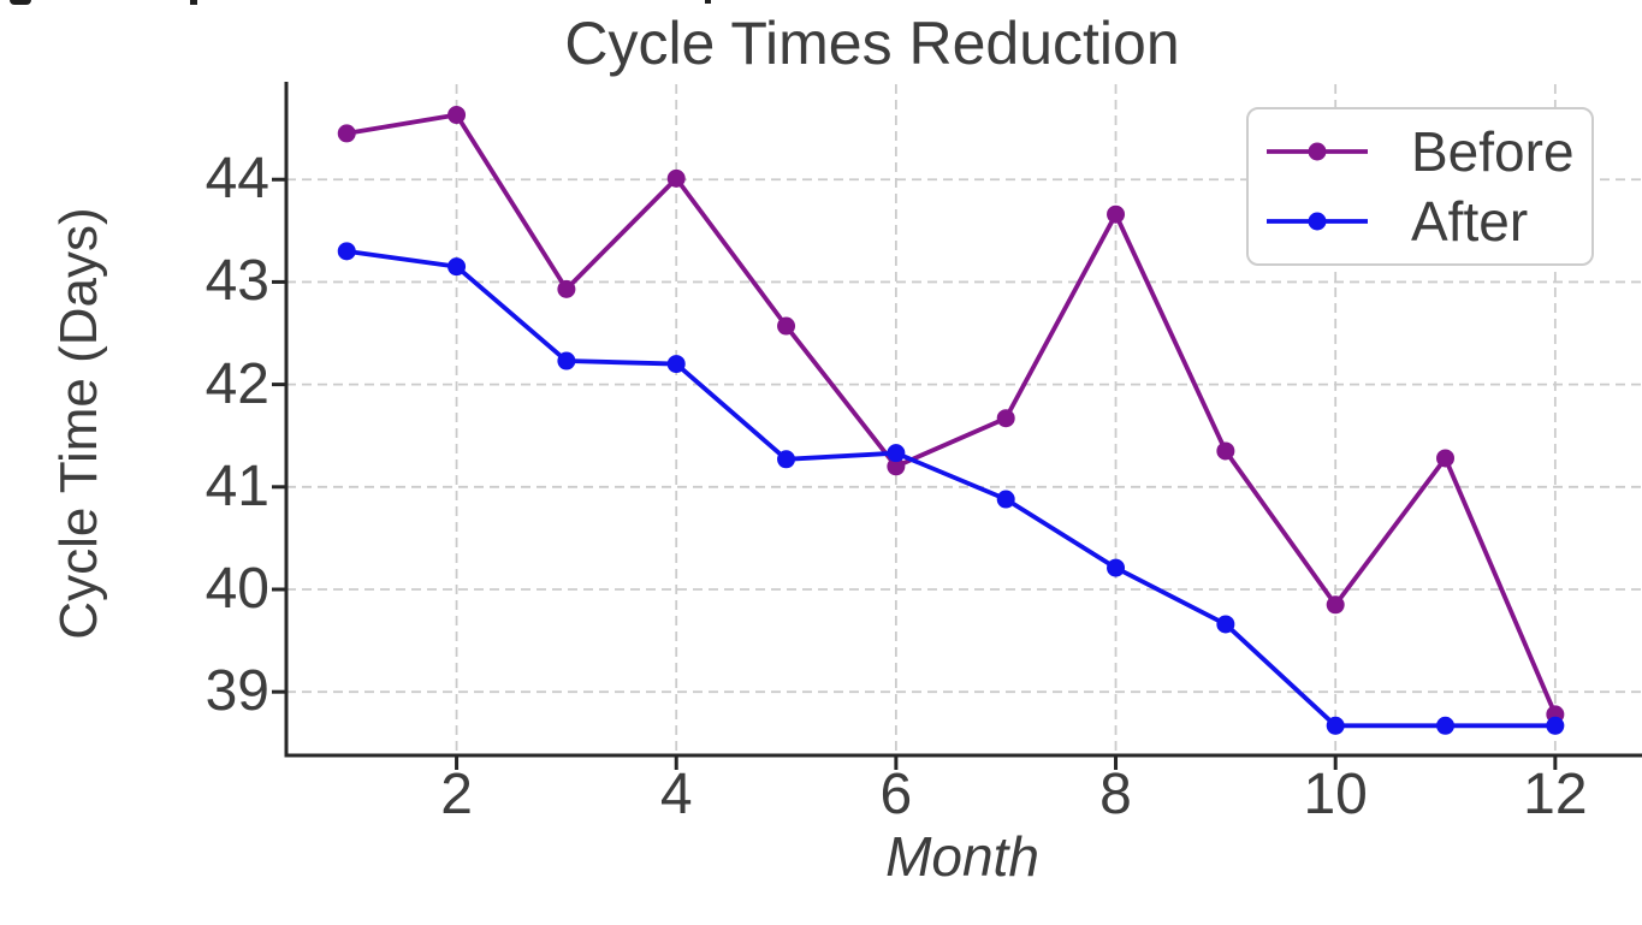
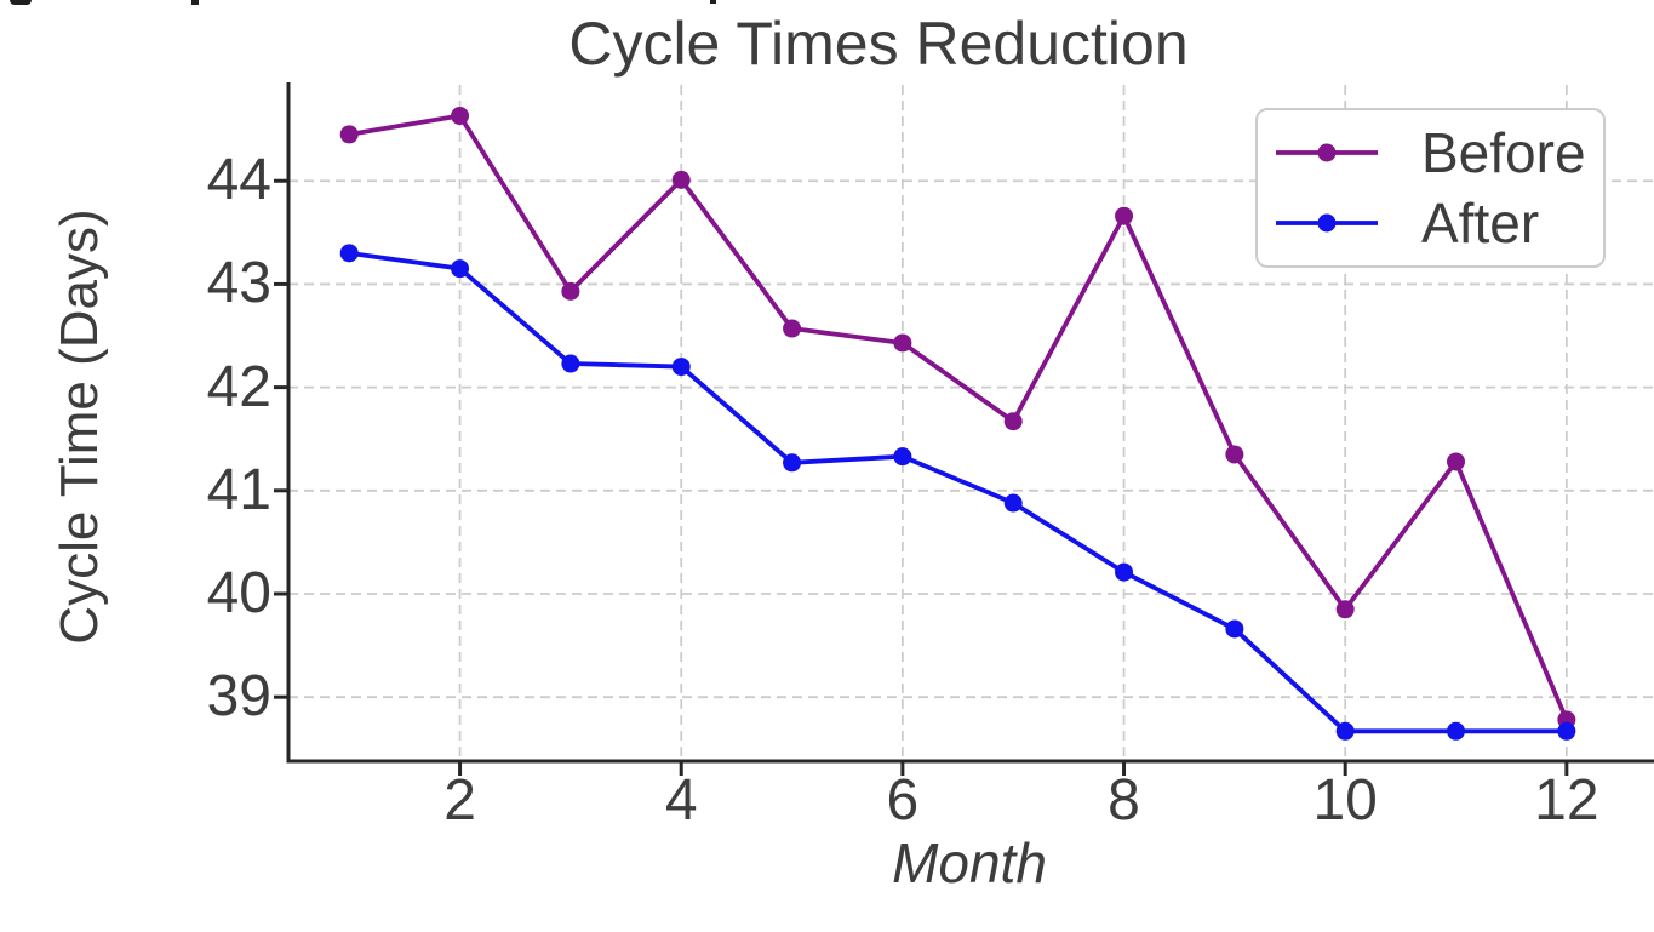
Before/6: 41.2 -> 42.4
